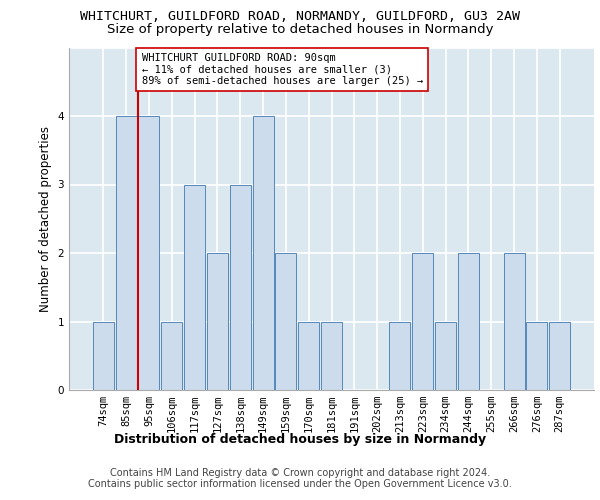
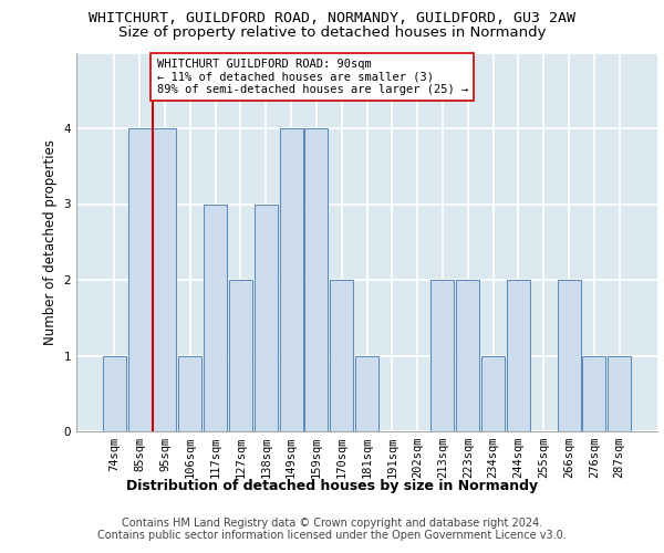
159sqm: 2 -> 4
170sqm: 1 -> 2
213sqm: 1 -> 2
